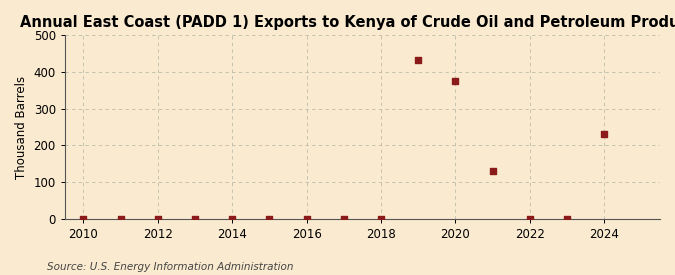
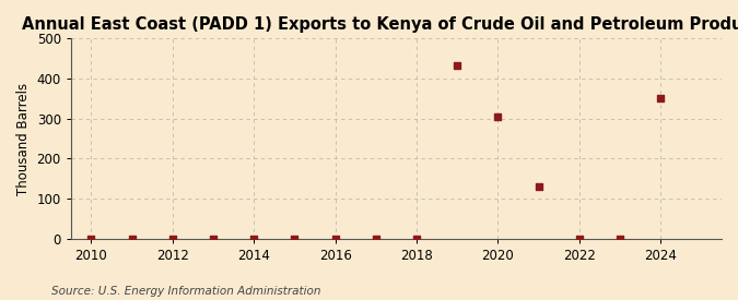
2020: 375 -> 305
2024: 230 -> 350
